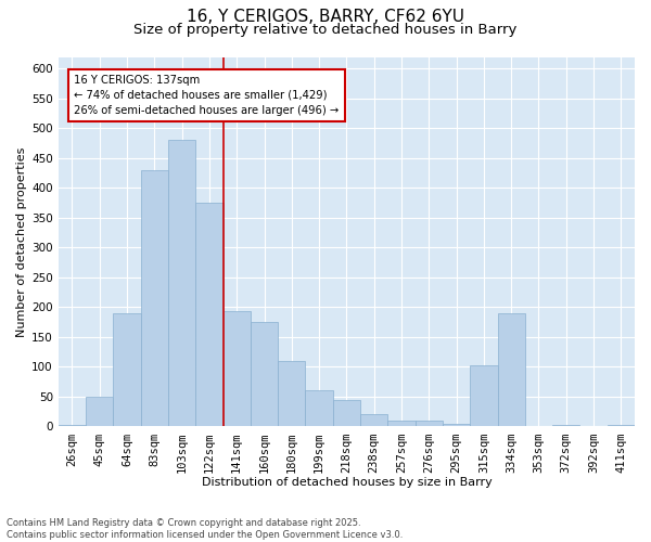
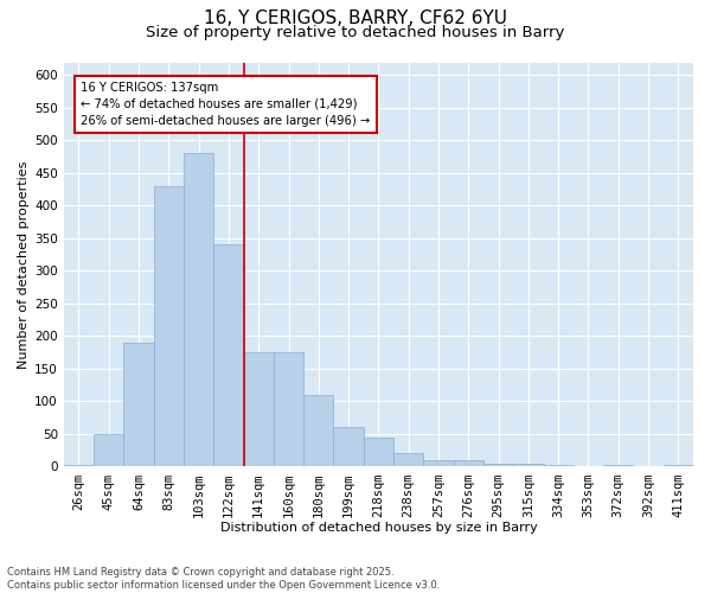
122sqm: 376 -> 340
141sqm: 194 -> 175
315sqm: 102 -> 4
334sqm: 190 -> 2
